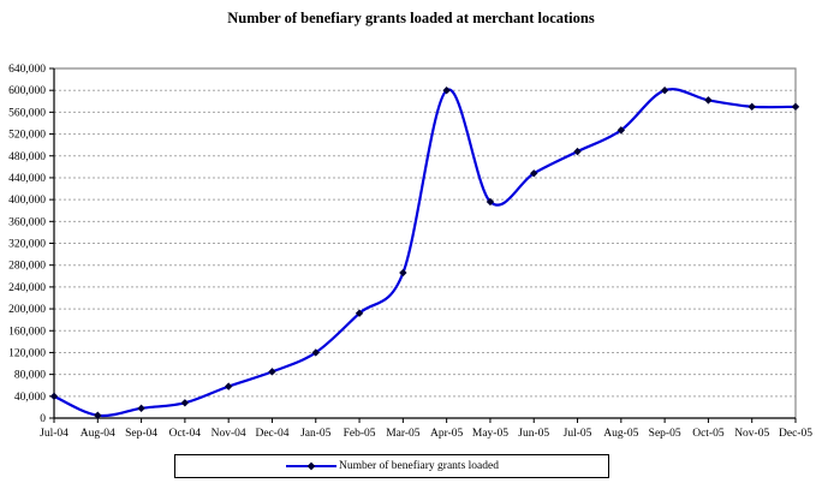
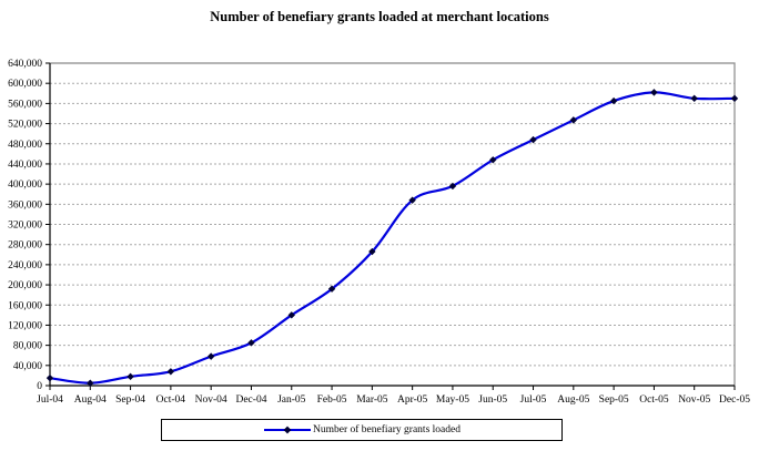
Jul-04: 40000 -> 20000
Jan-05: 120000 -> 140000
Apr-05: 600000 -> 370000
Sep-05: 600000 -> 560000
